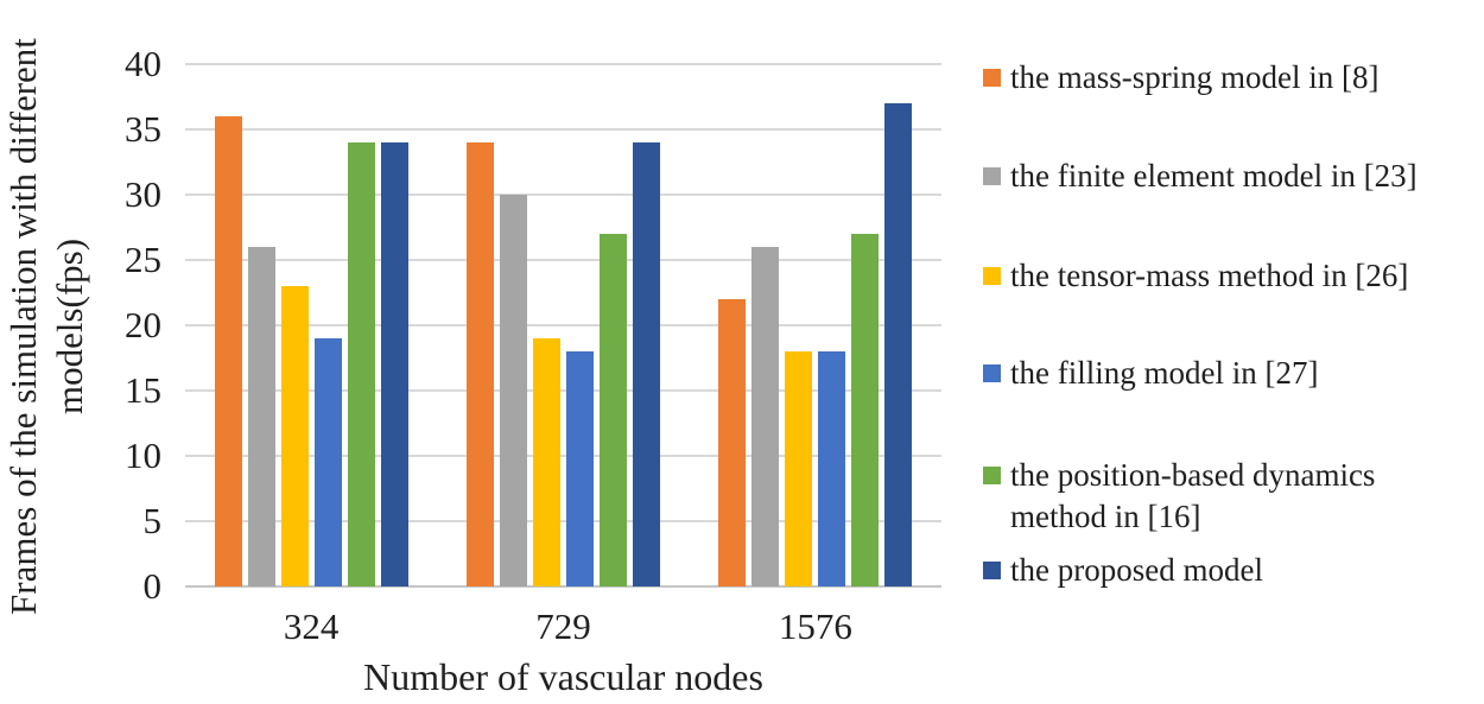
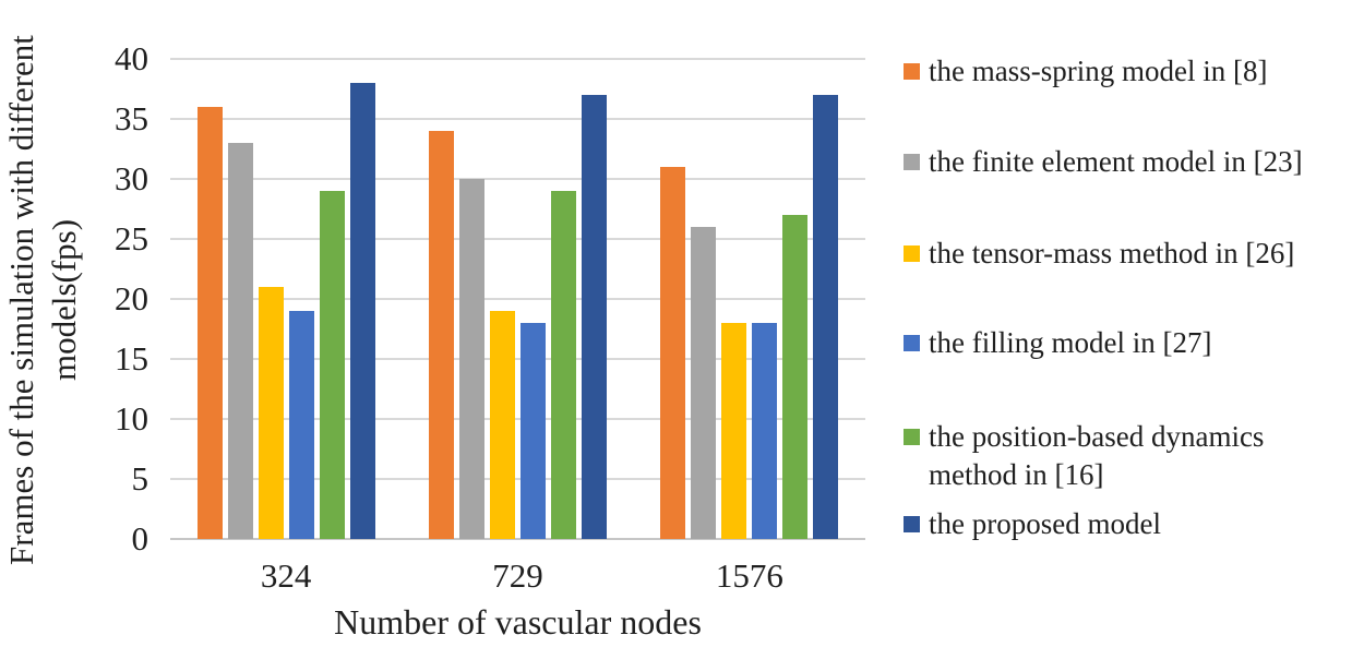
the finite element model in [23]/324: 26 -> 33
the tensor-mass method in [26]/324: 23 -> 21
the position-based dynamics method in [16]/324: 34 -> 29
the proposed model/324: 34 -> 38
the position-based dynamics method in [16]/729: 27 -> 29
the proposed model/729: 34 -> 37
the mass-spring model in [8]/1576: 22 -> 31
